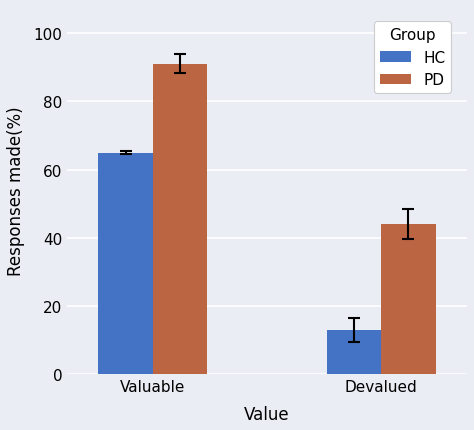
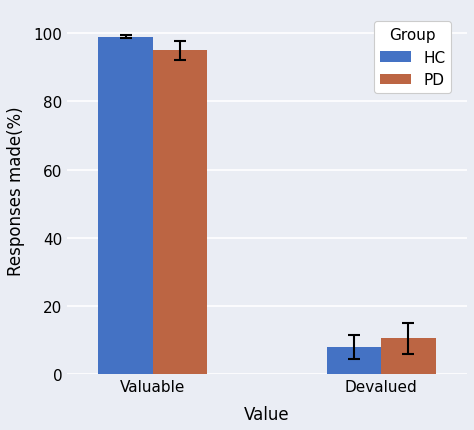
HC/Valuable: 65 -> 99
PD/Valuable: 91.0 -> 95.0
HC/Devalued: 13 -> 8
PD/Devalued: 44.0 -> 10.5
